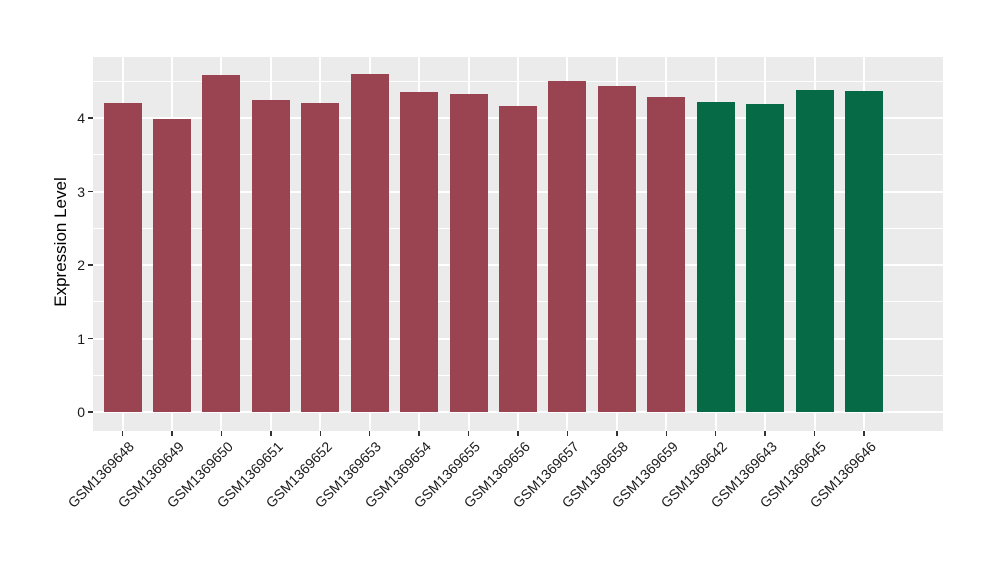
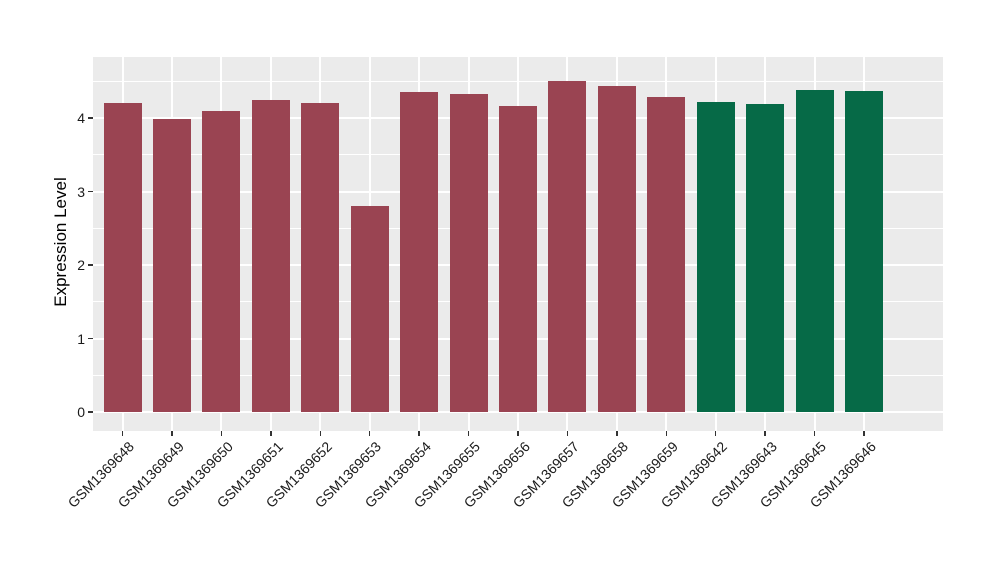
GSM1369650: 4.6 -> 4.1
GSM1369653: 4.6 -> 2.8
